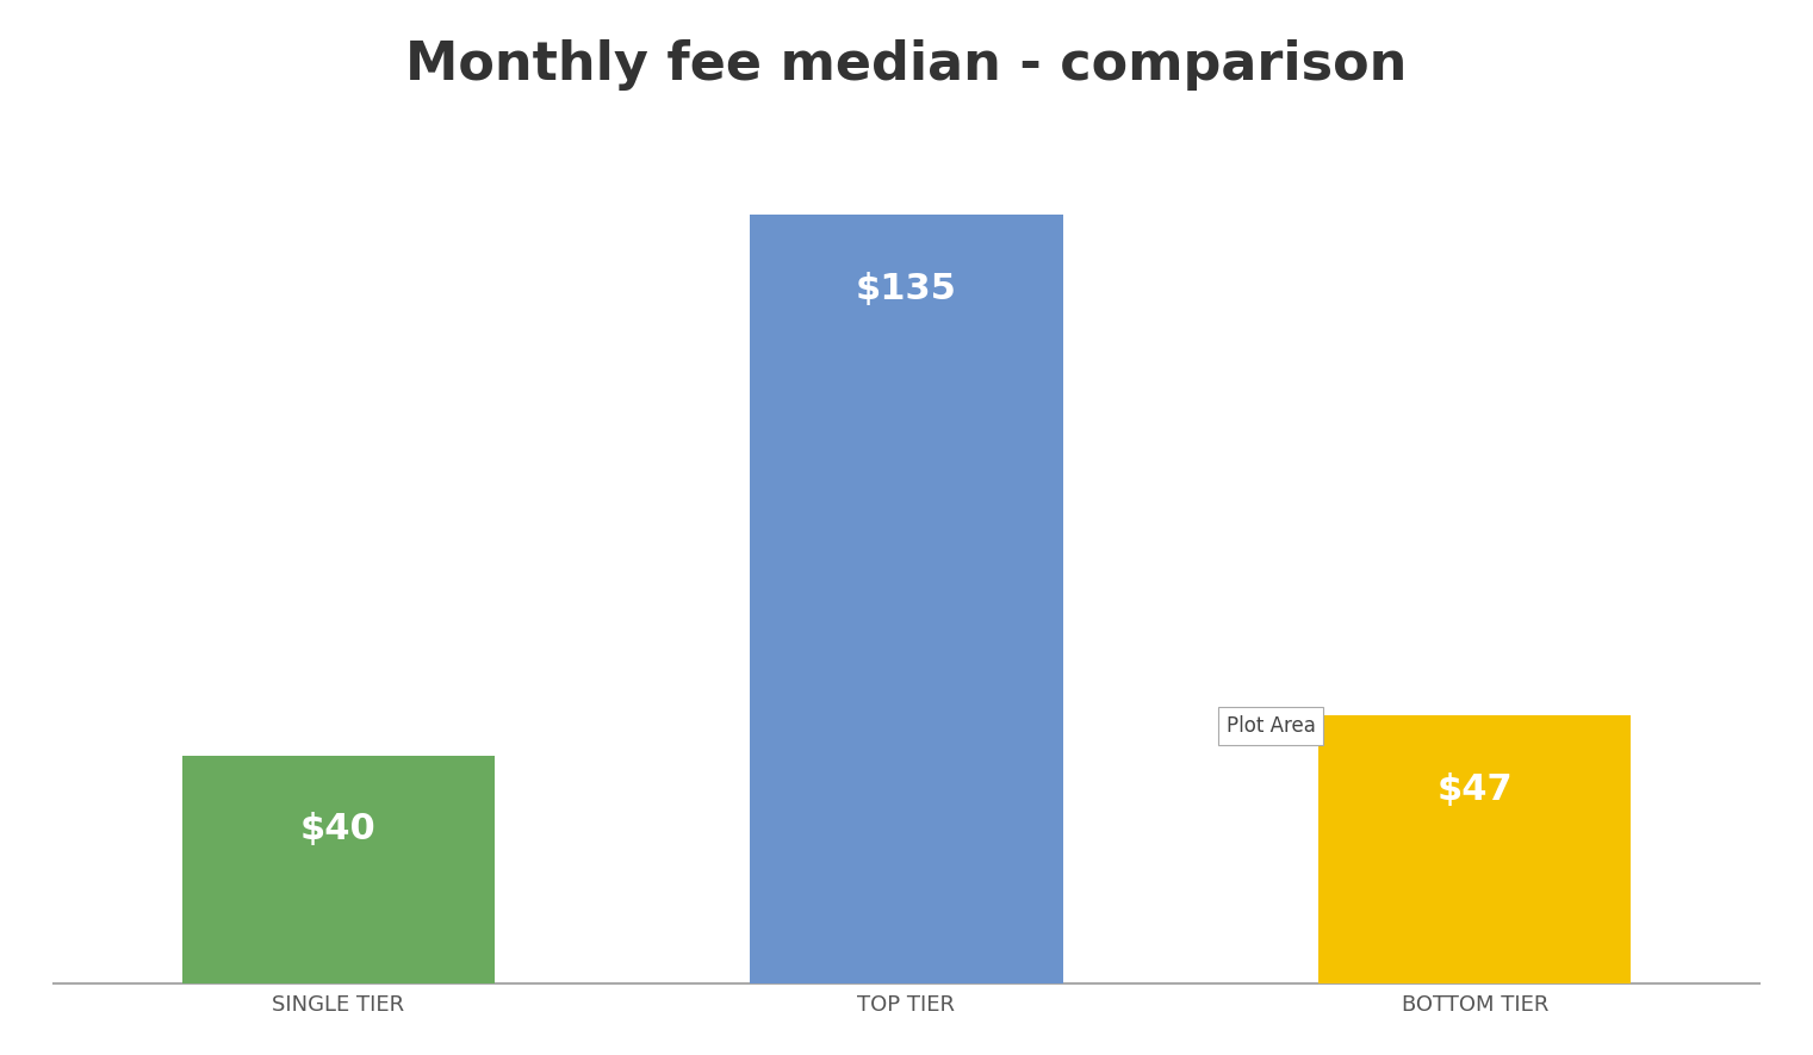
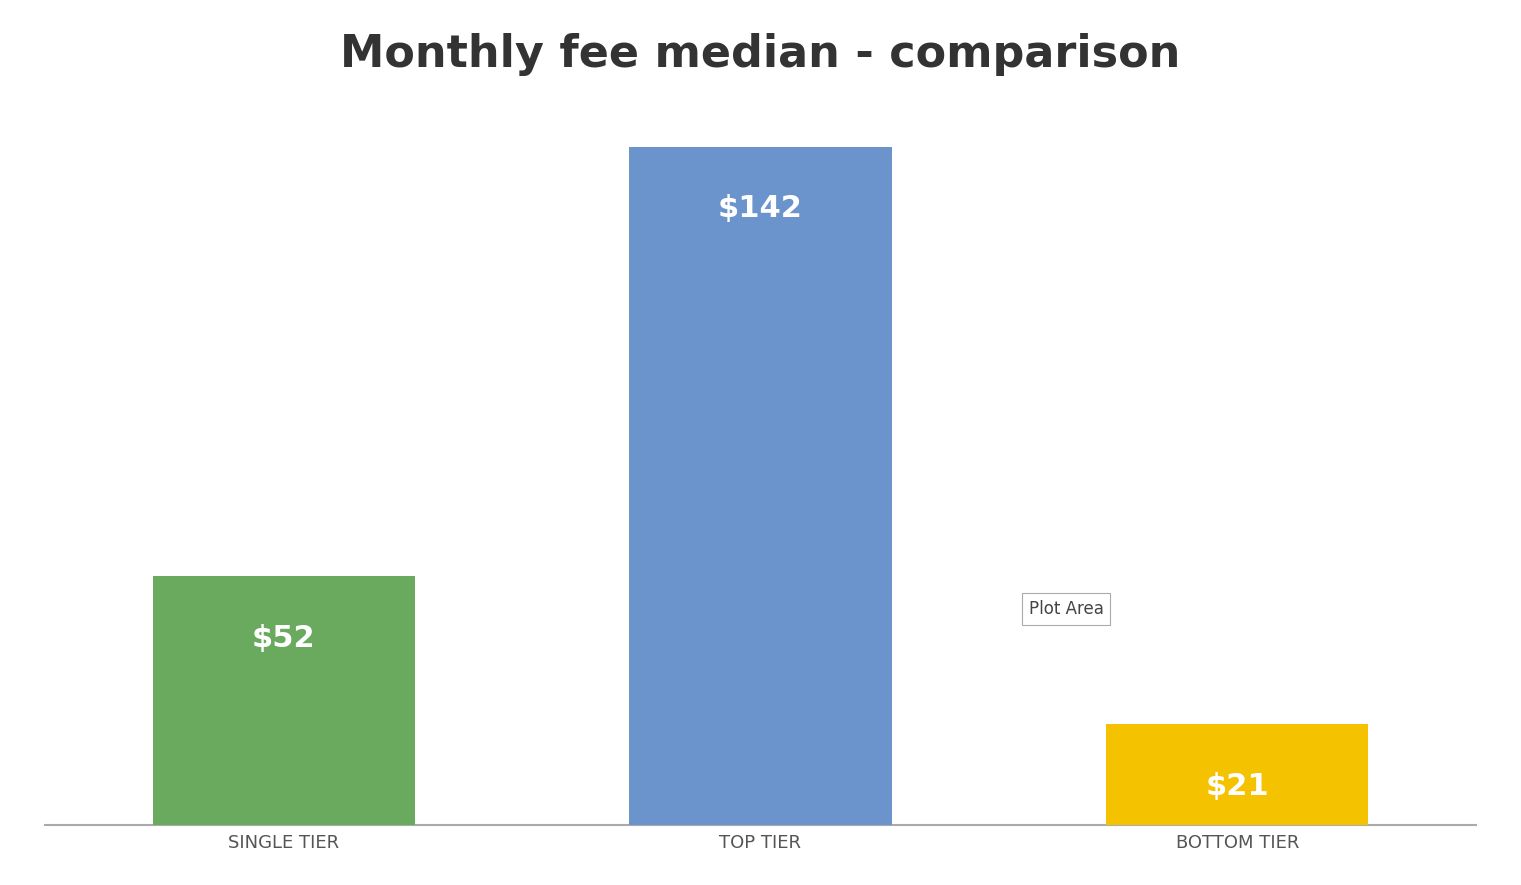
SINGLE TIER: $40 -> $52
TOP TIER: $135 -> $142
BOTTOM TIER: $47 -> $21
